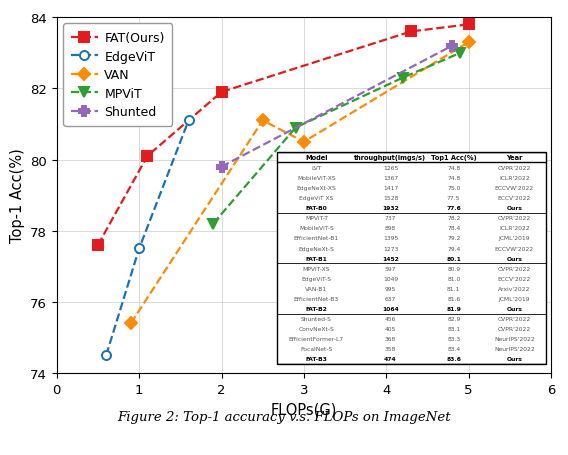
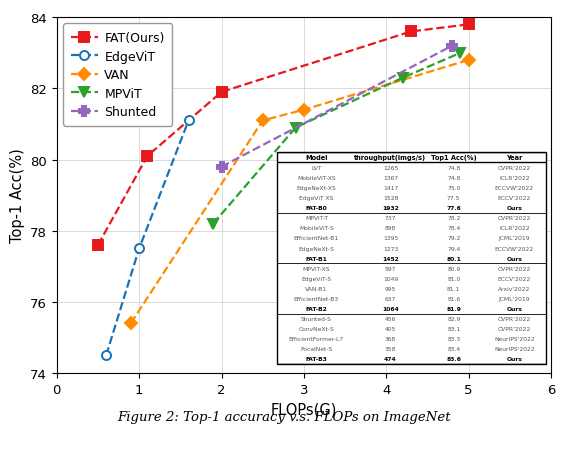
VAN/3: 80.5 -> 81.4
VAN/5: 83.3 -> 82.8
